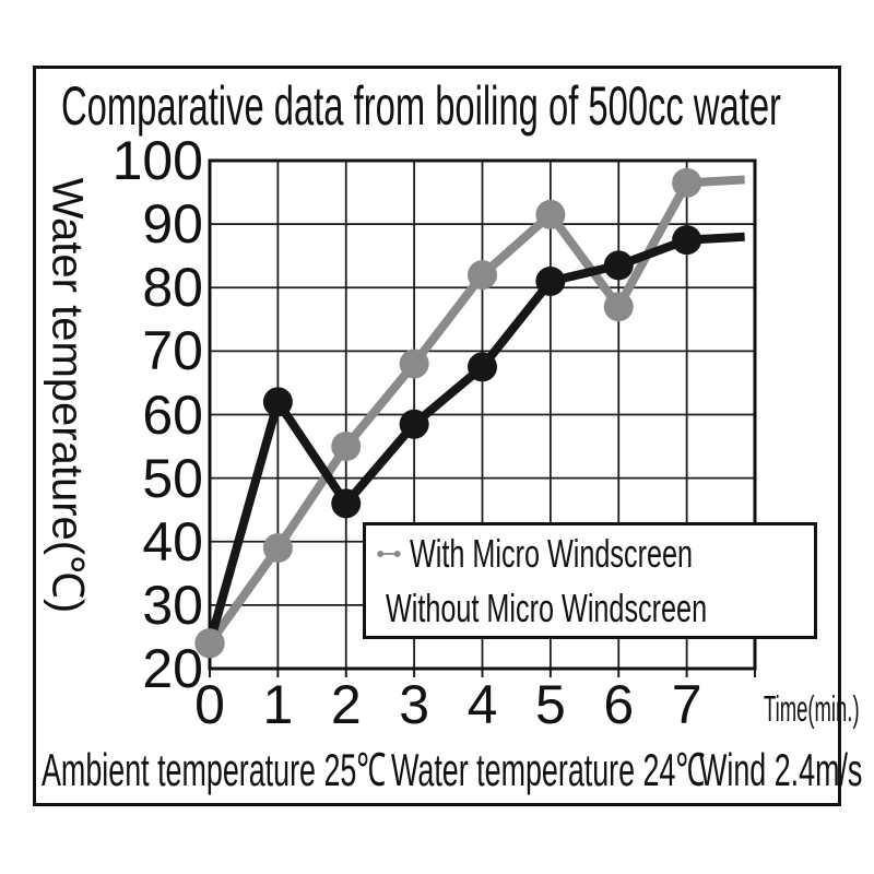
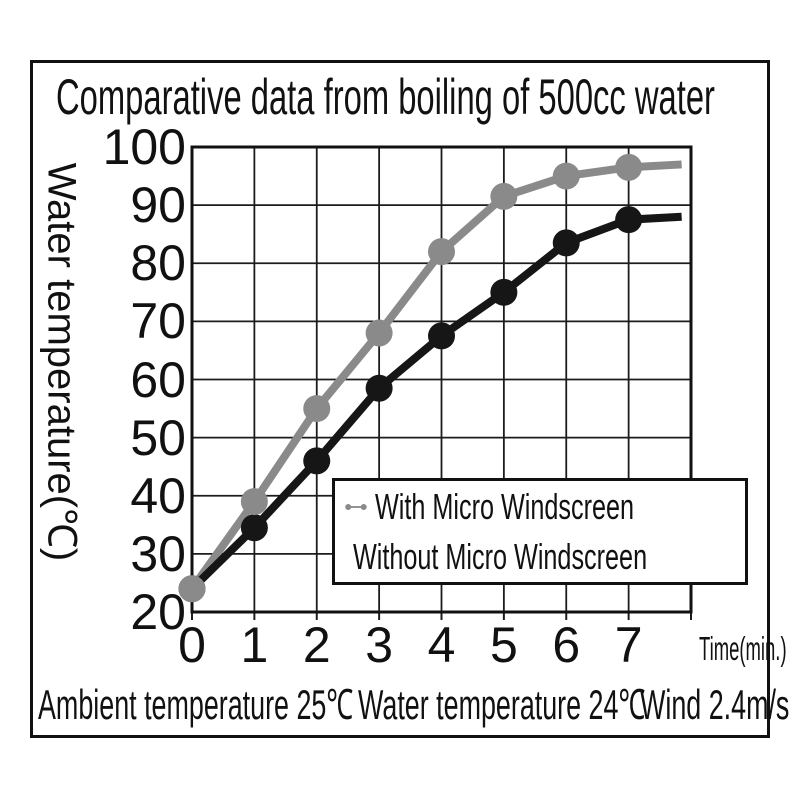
Without Micro Windscreen/1: 62 -> 34
Without Micro Windscreen/5: 81 -> 75
With Micro Windscreen/6: 77 -> 95
